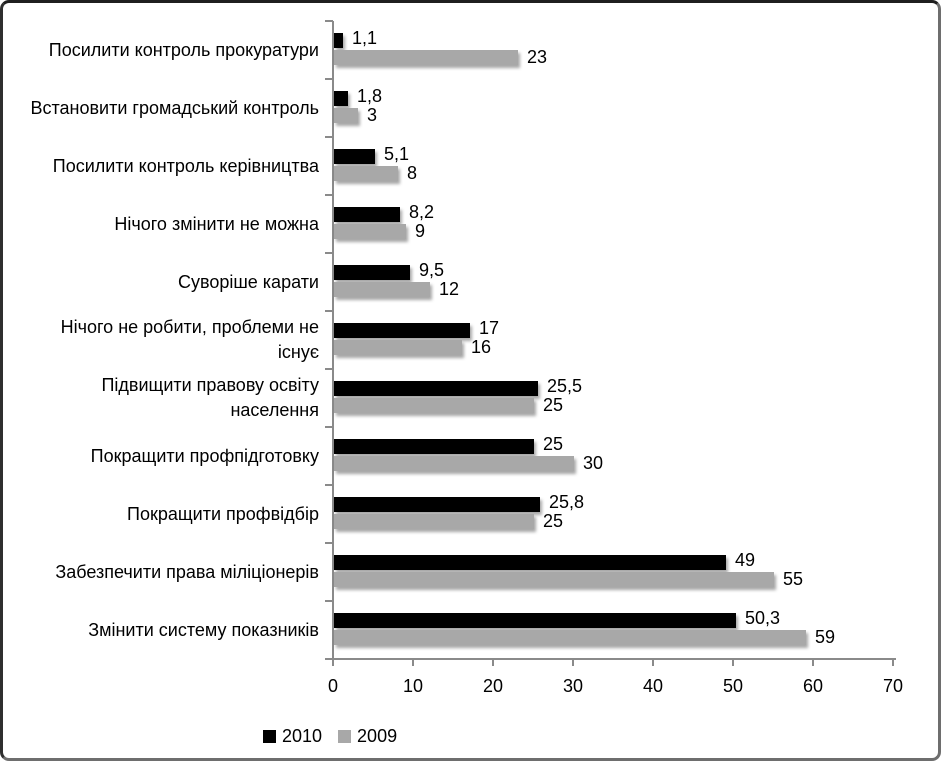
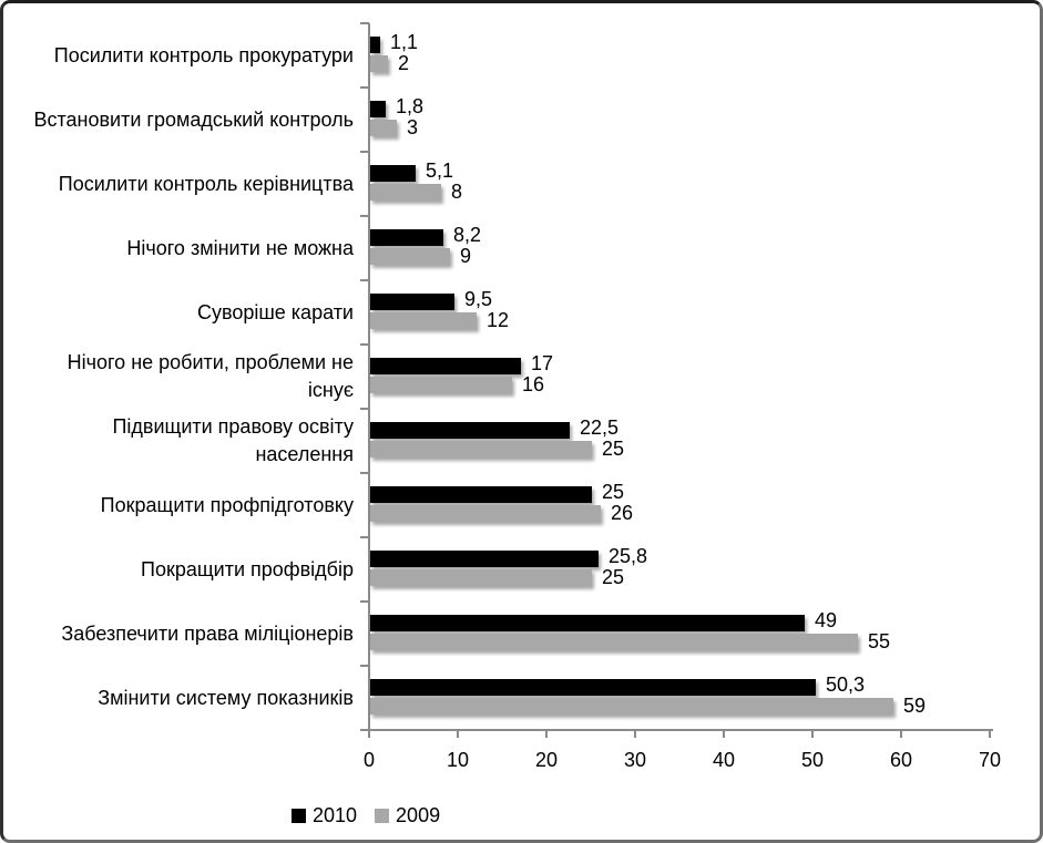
2009/Посилити контроль прокуратури: 23 -> 2
2010/Підвищити правову освіту населення: 25,5 -> 22,5
2009/Покращити профпідготовку: 30 -> 26
